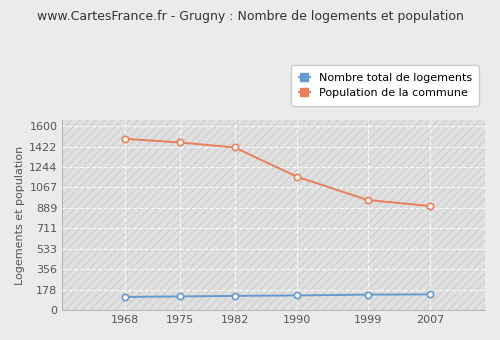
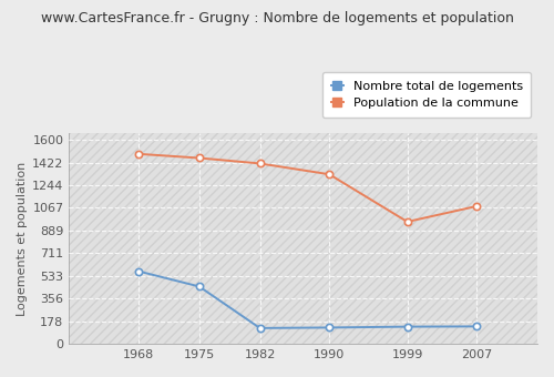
Nombre total de logements/1968: 120 -> 570
Nombre total de logements/1975: 120 -> 450
Population de la commune/1990: 1160 -> 1330
Population de la commune/2007: 900 -> 1080
